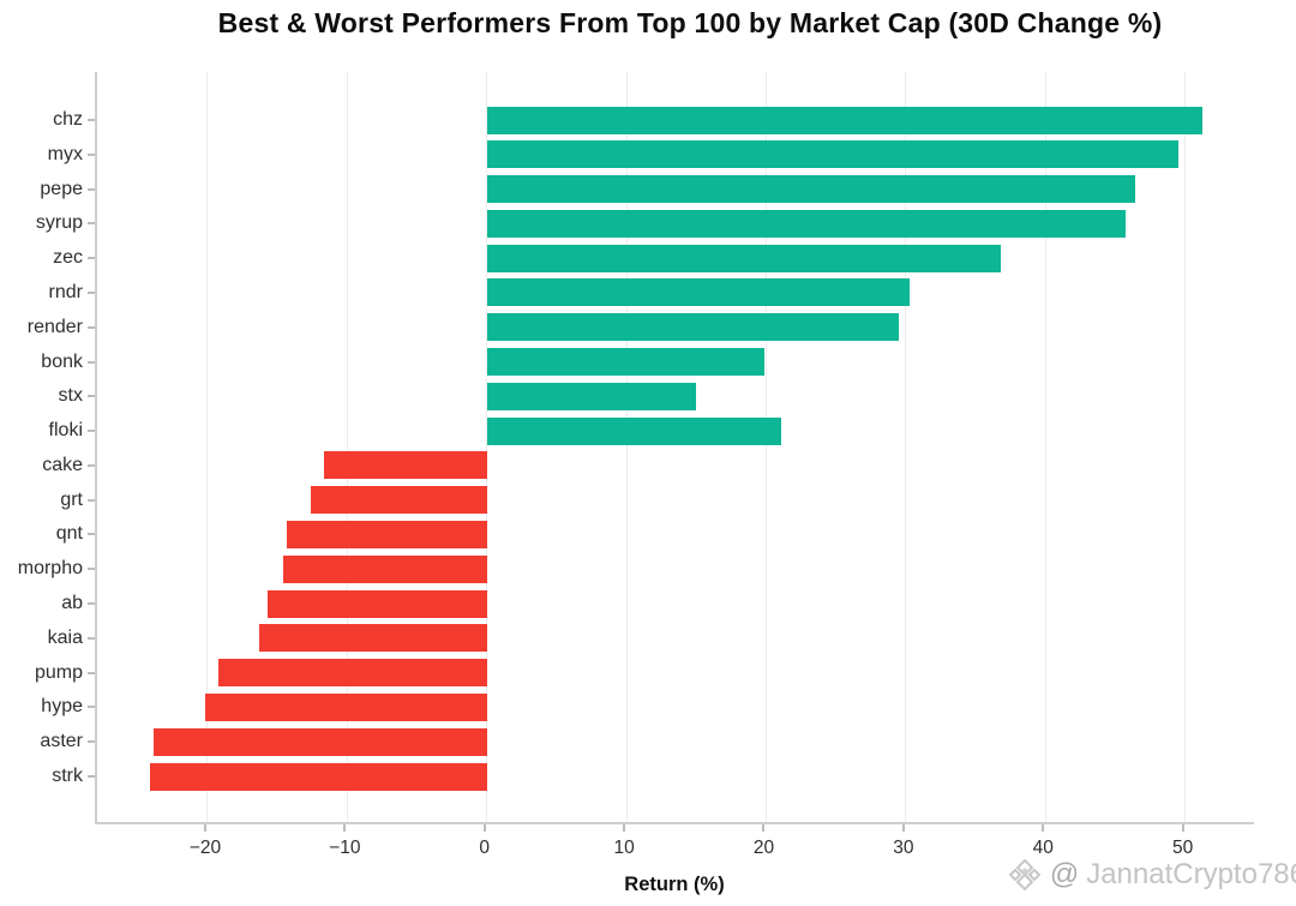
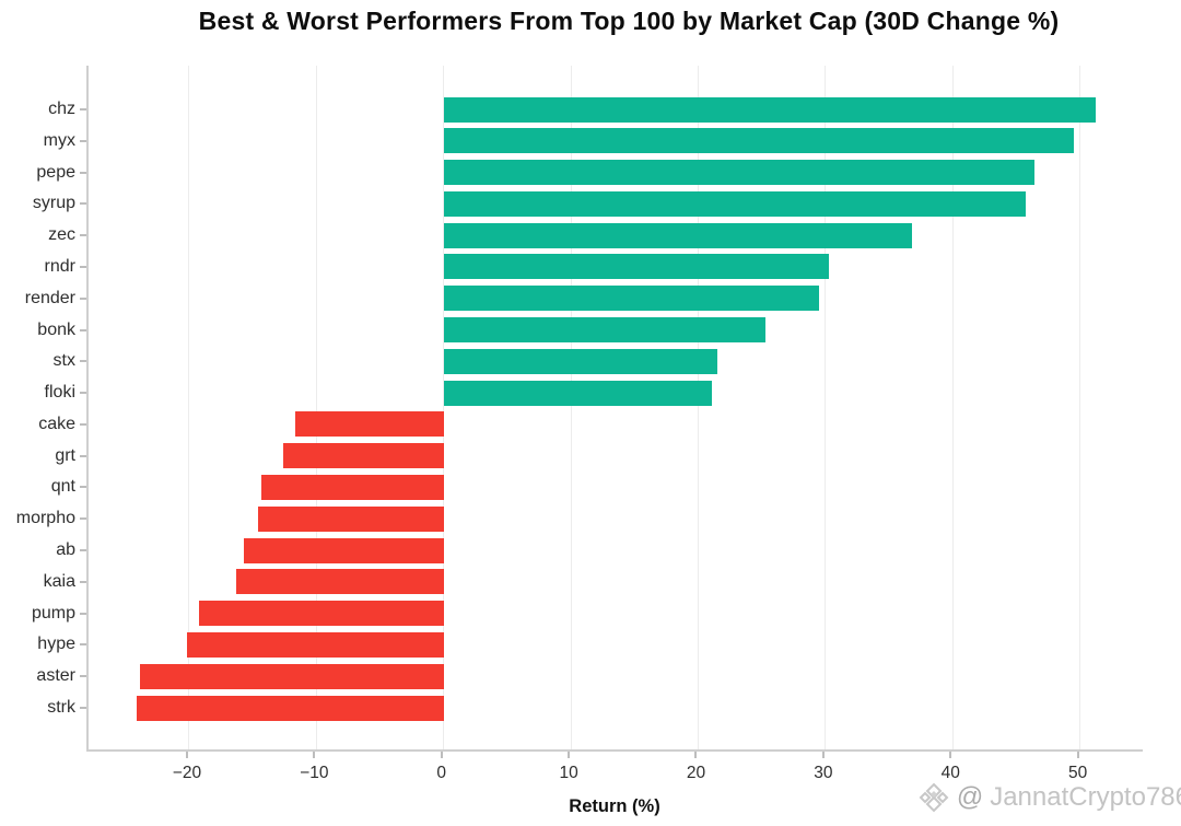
bonk: 19.9 -> 25.3
stx: 15.0 -> 21.5
